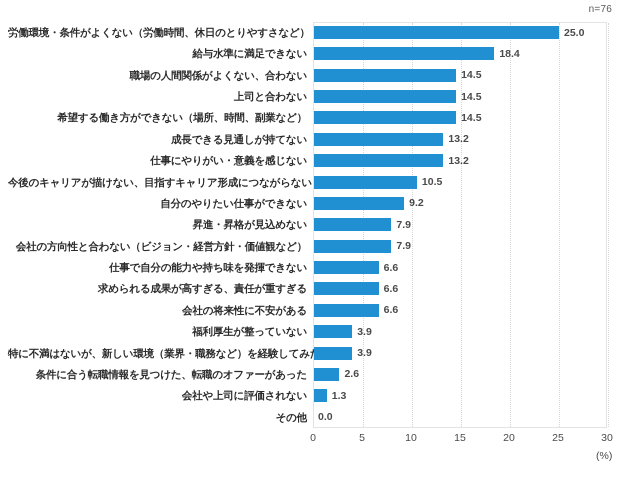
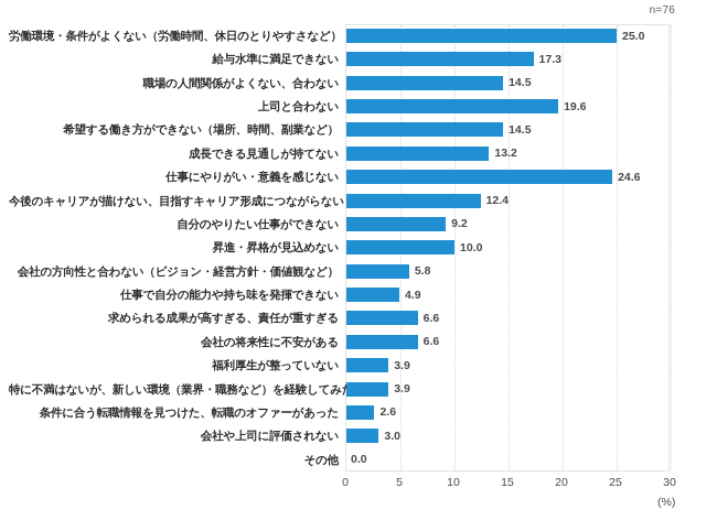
給与水準に満足できない: 18.4 -> 17.3
上司と合わない: 14.5 -> 19.6
仕事にやりがい・意義を感じない: 13.2 -> 24.6
今後のキャリアが描けない、目指すキャリア形成につながらない: 10.5 -> 12.4
昇進・昇格が見込めない: 7.9 -> 10.0
会社の方向性と合わない（ビジョン・経営方針・価値観など）: 7.9 -> 5.8
仕事で自分の能力や持ち味を発揮できない: 6.6 -> 4.9
会社や上司に評価されない: 1.3 -> 3.0
